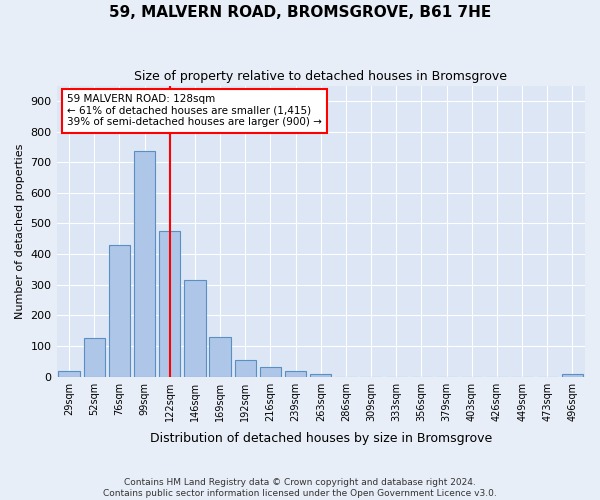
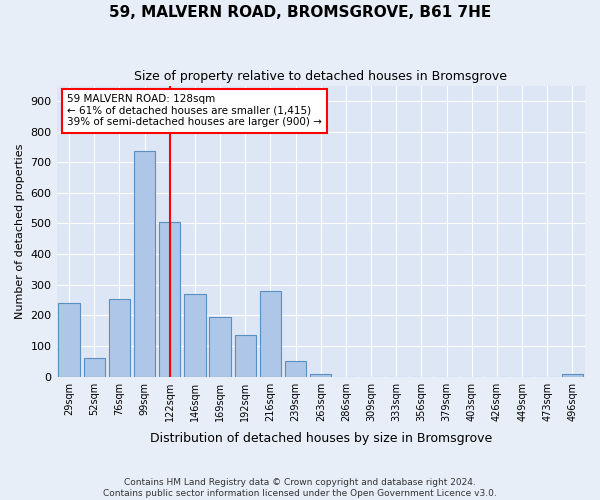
29sqm: 20 -> 240
52sqm: 125 -> 60
76sqm: 430 -> 255
122sqm: 475 -> 505
146sqm: 315 -> 270
169sqm: 130 -> 195
192sqm: 55 -> 135
216sqm: 30 -> 280
239sqm: 20 -> 50
